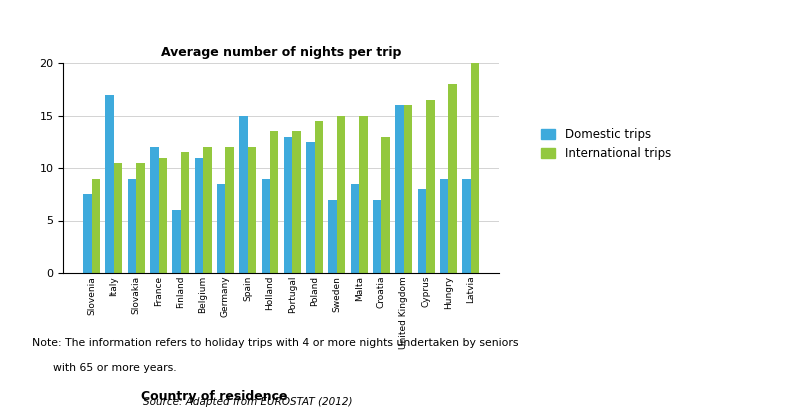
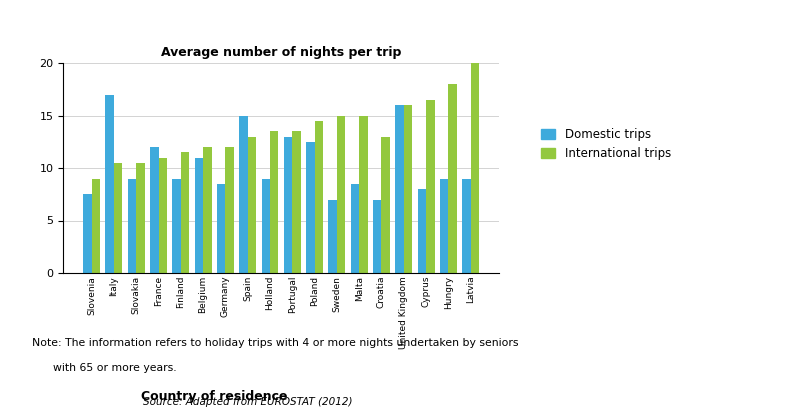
Domestic trips/Finland: 6.0 -> 9.0
International trips/Spain: 12.0 -> 13.0
